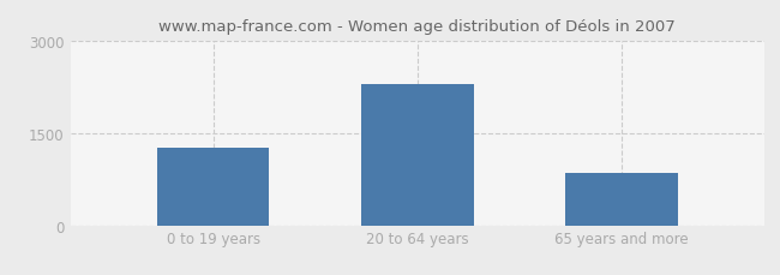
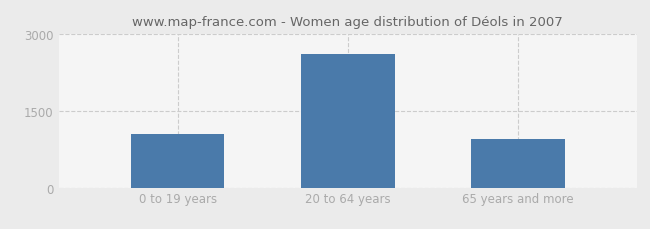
0 to 19 years: 1260 -> 1050
20 to 64 years: 2280 -> 2600
65 years and more: 840 -> 950
